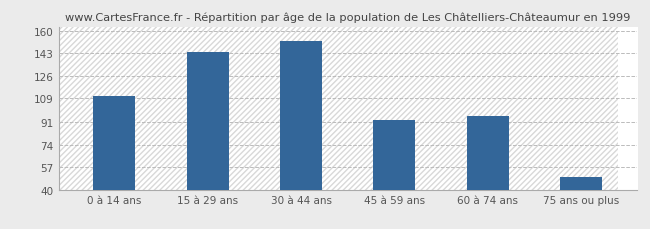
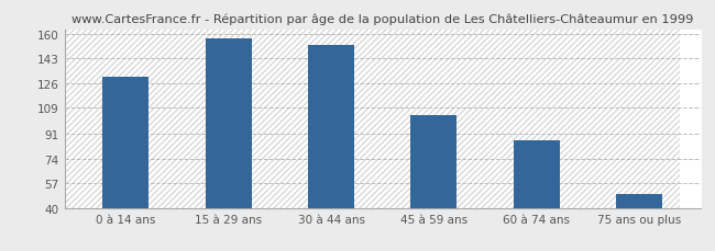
0 à 14 ans: 111 -> 130
15 à 29 ans: 144 -> 157
45 à 59 ans: 93 -> 104
60 à 74 ans: 96 -> 87
